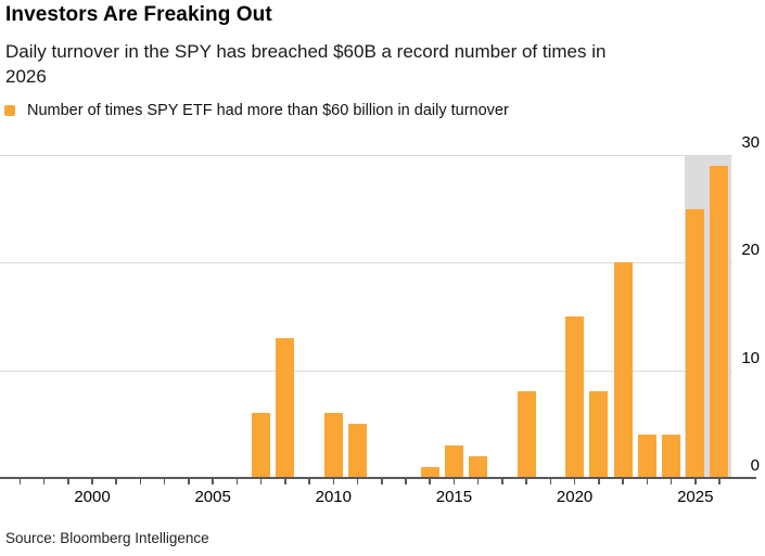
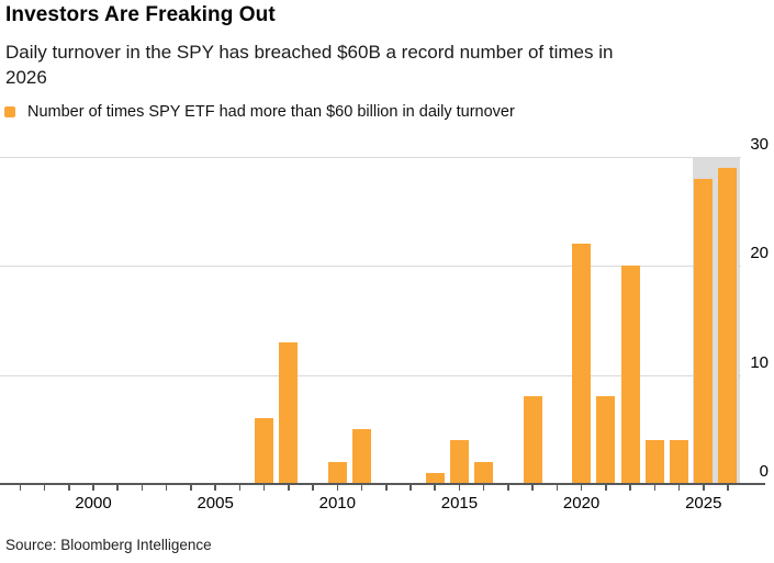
2010: 6 -> 2
2015: 3 -> 4
2020: 15 -> 22
2025: 25 -> 28
